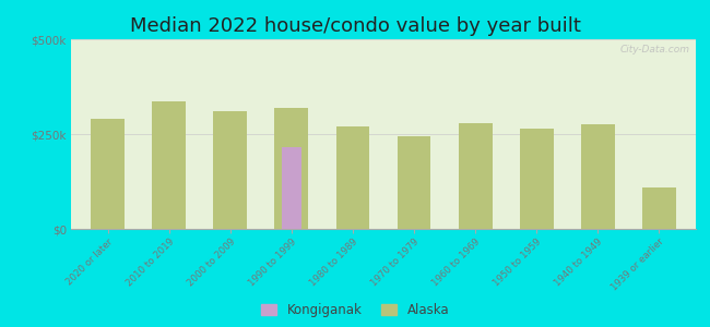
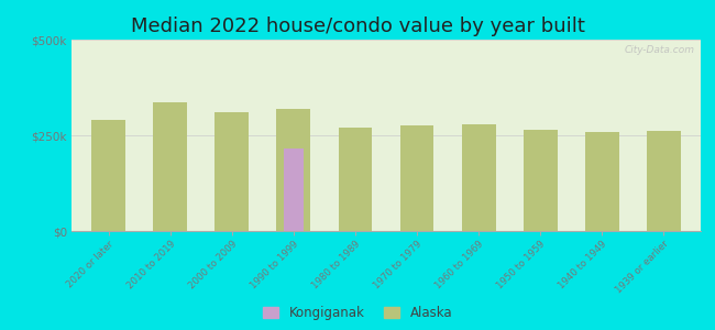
Alaska/1970 to 1979: $245k -> $275k
Alaska/1940 to 1949: $275k -> $260k
Alaska/1939 or earlier: $110k -> $262k
